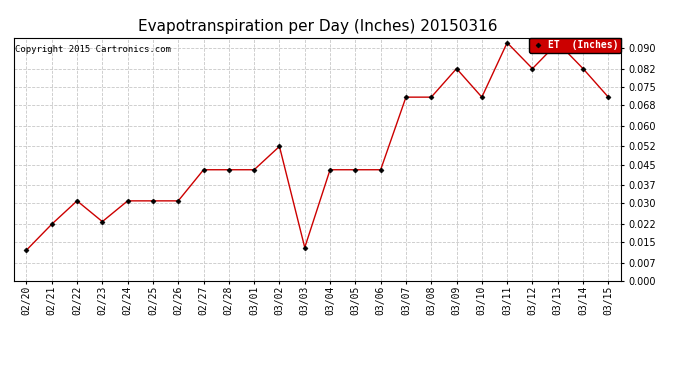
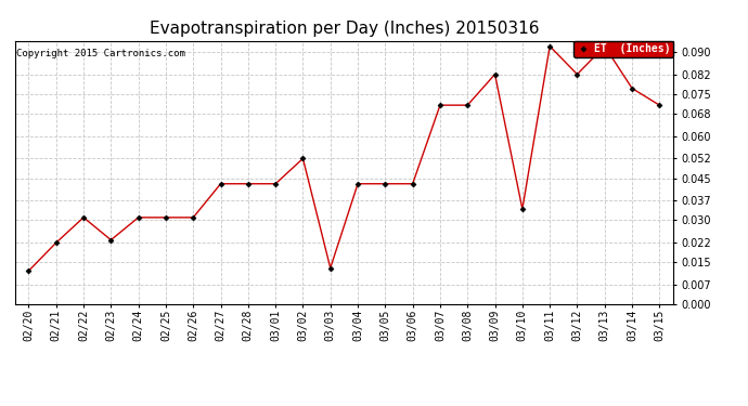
03/10: 0.071 -> 0.034
03/14: 0.082 -> 0.077
